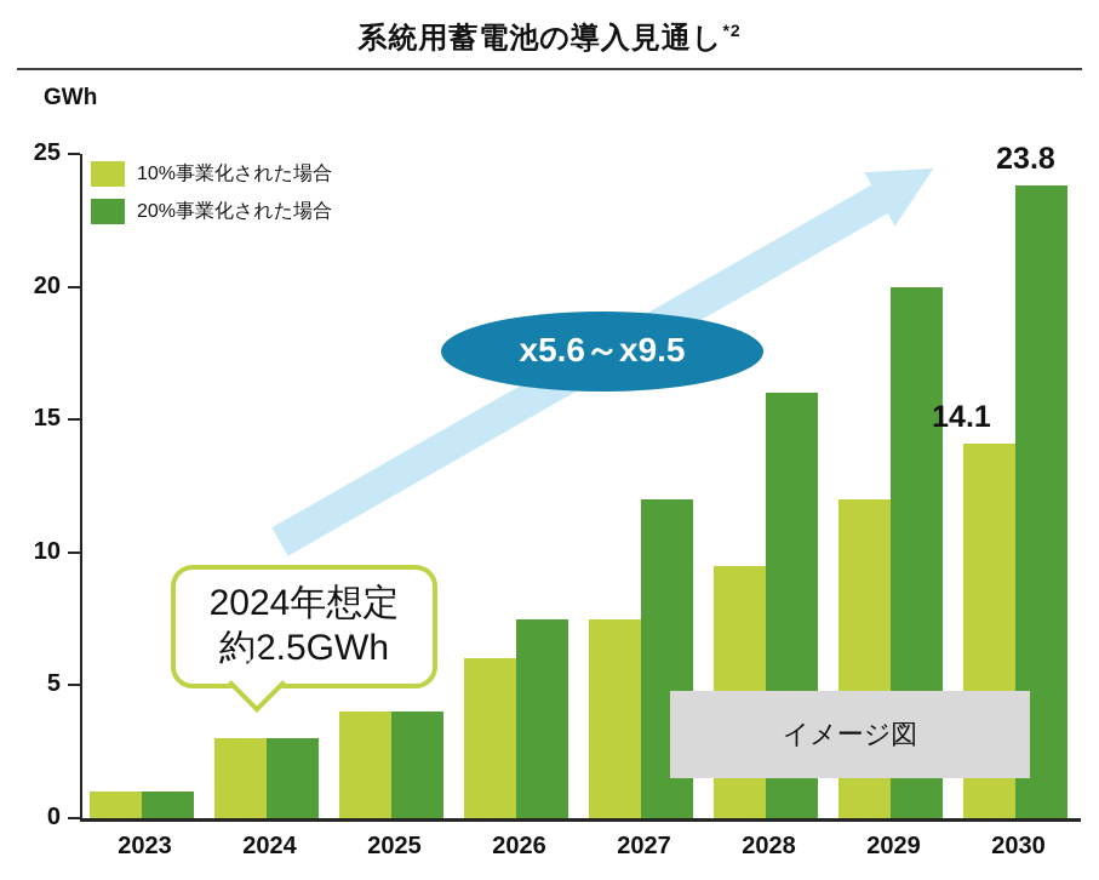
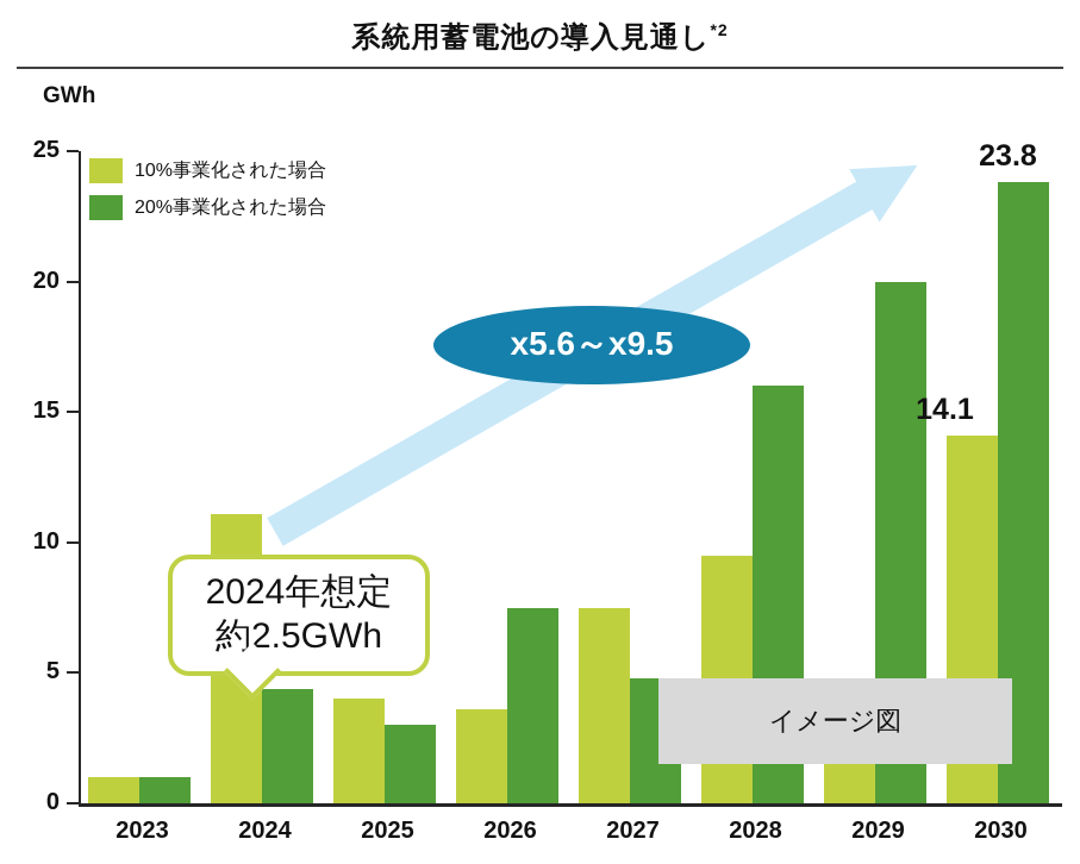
10%事業化された場合/2024: 3.0 -> 11.1
20%事業化された場合/2024: 3.0 -> 4.4
20%事業化された場合/2025: 4.0 -> 3.0
10%事業化された場合/2026: 6.0 -> 3.6
20%事業化された場合/2027: 12.0 -> 4.8
10%事業化された場合/2029: 12.0 -> 4.6
